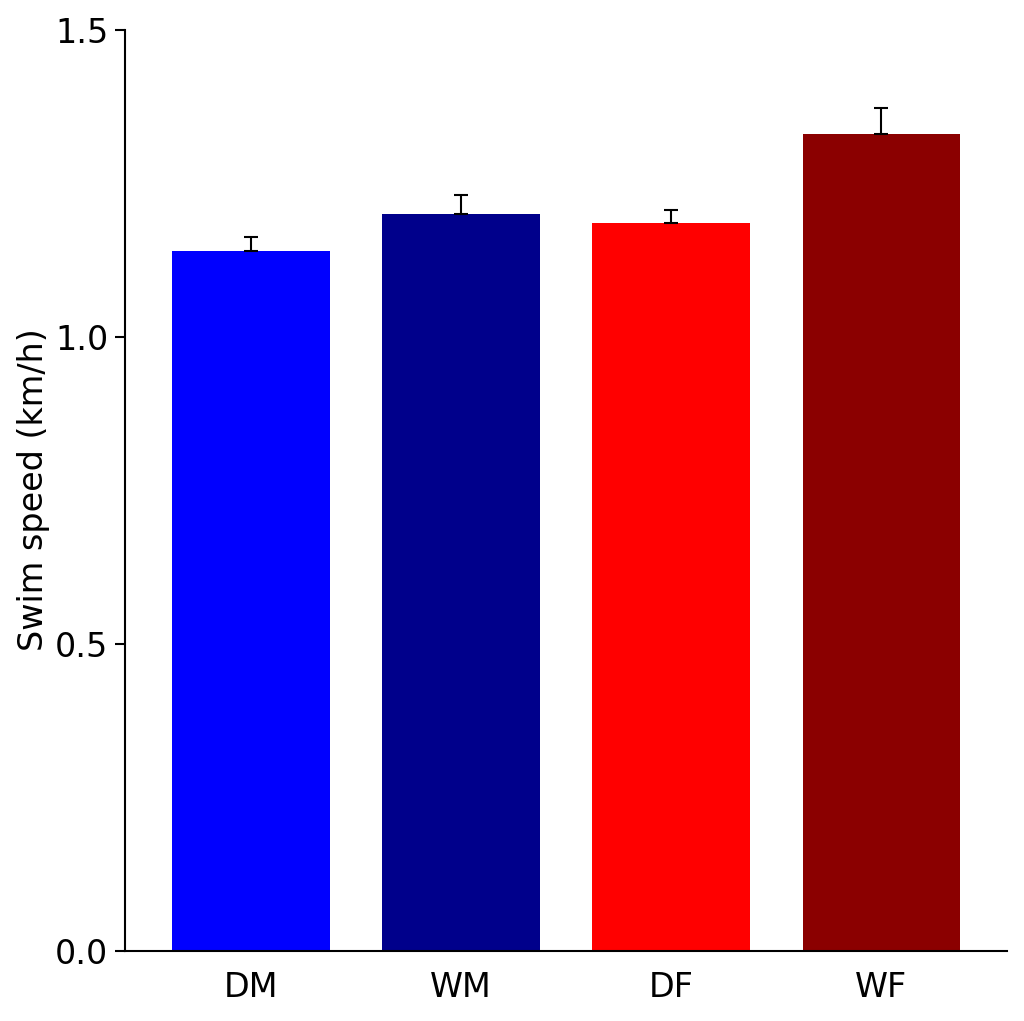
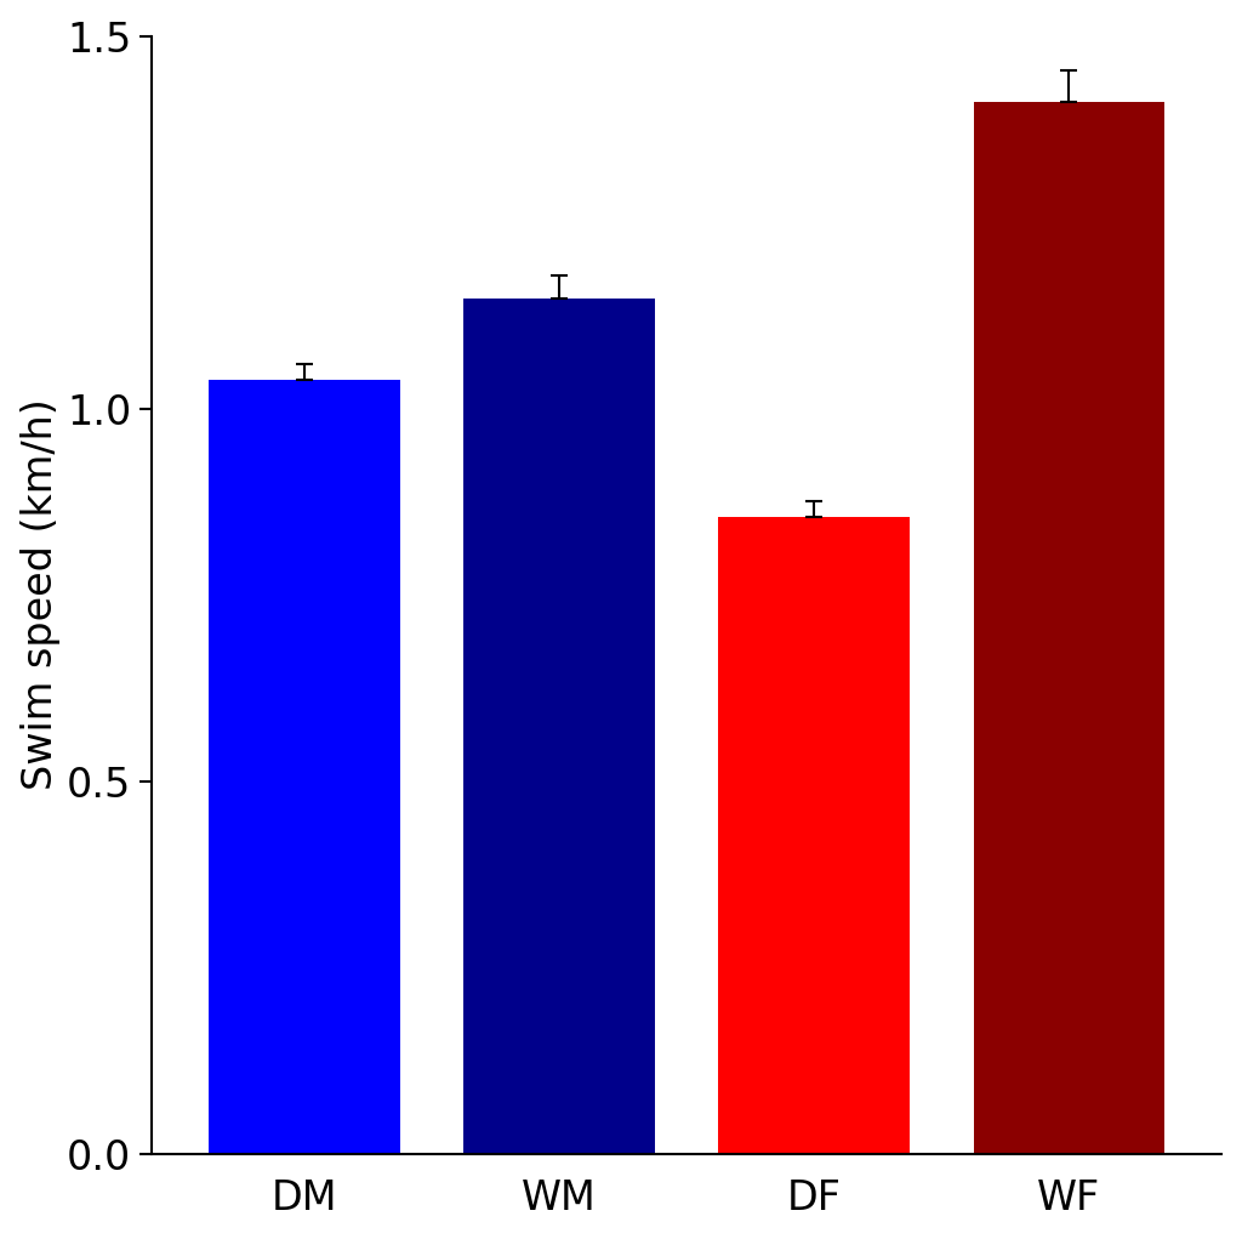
DM: 1.140 -> 1.038
WM: 1.200 -> 1.148
DF: 1.185 -> 0.854
WF: 1.330 -> 1.412
